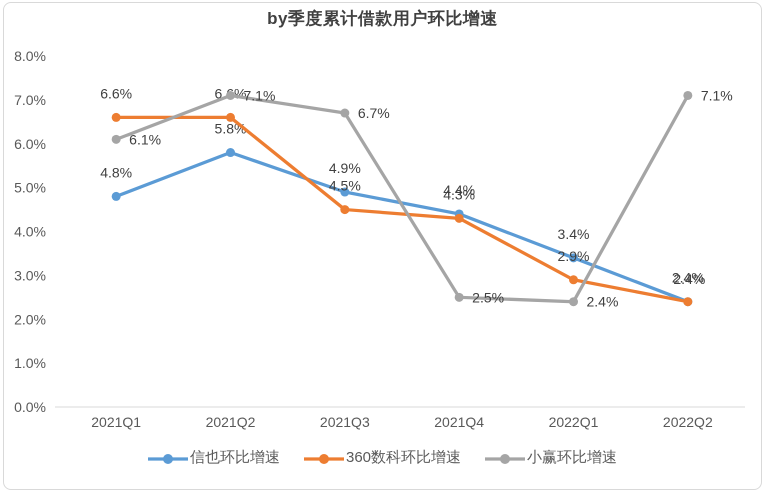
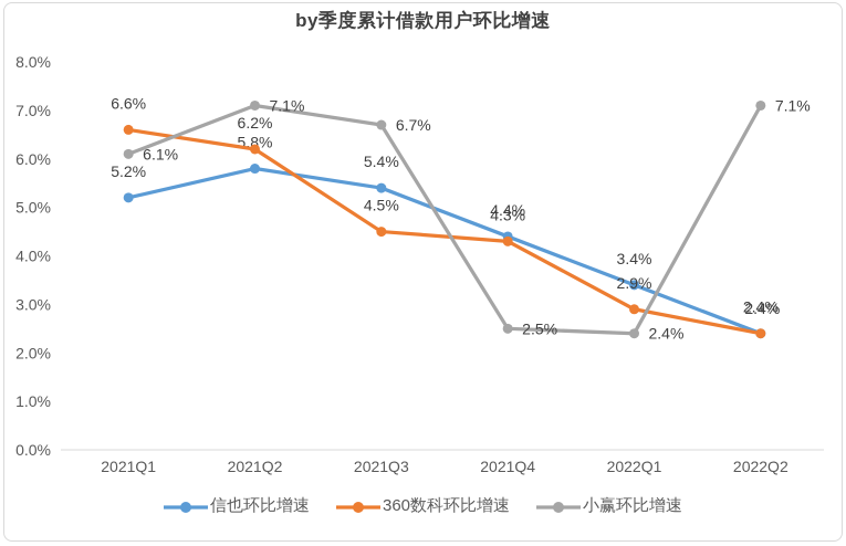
信也环比增速/2021Q1: 4.8% -> 5.2%
360数科环比增速/2021Q2: 6.6% -> 6.2%
信也环比增速/2021Q3: 4.9% -> 5.4%
